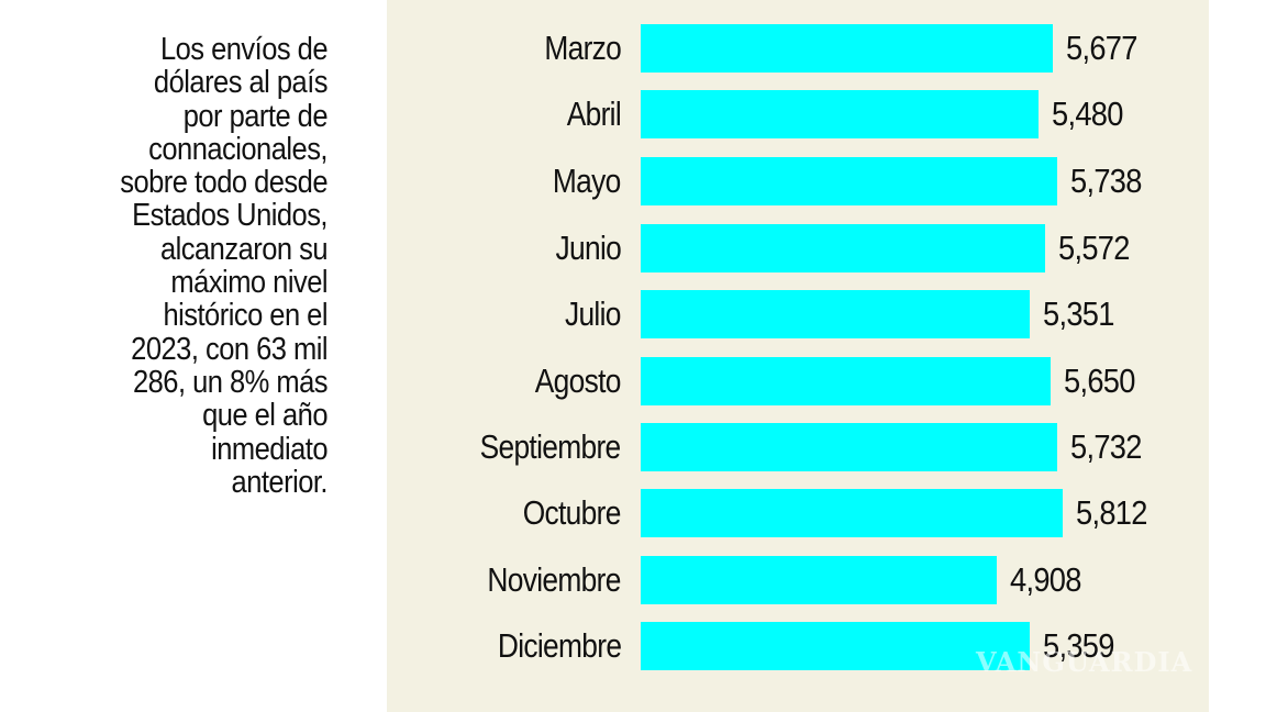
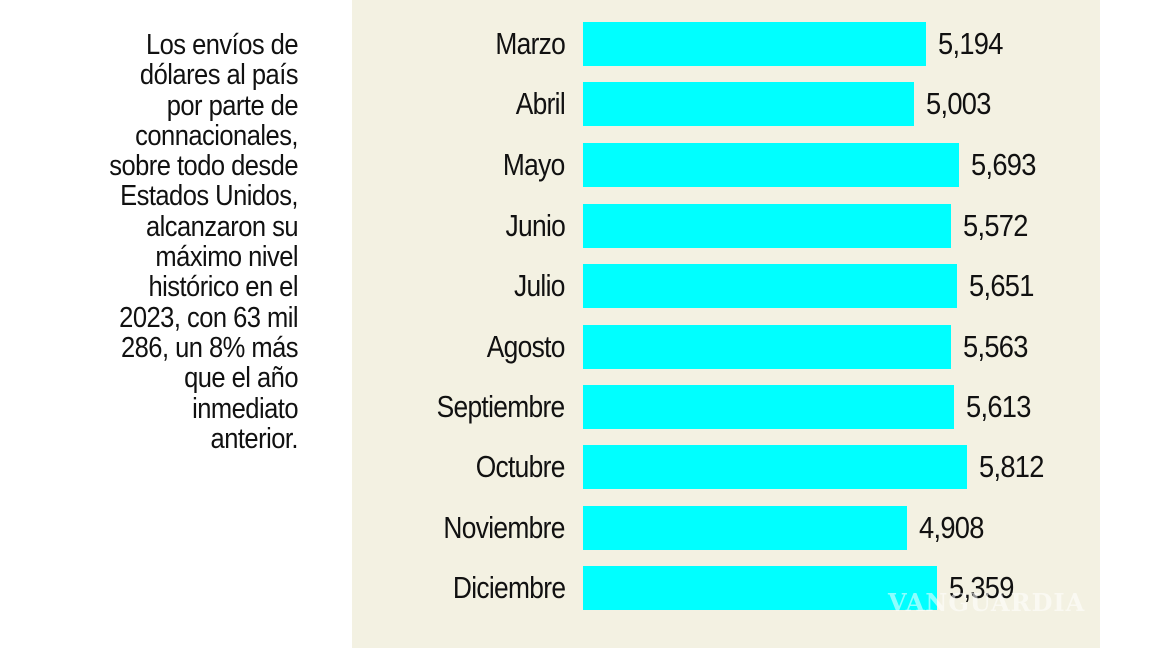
Marzo: 5,677 -> 5,194
Abril: 5,480 -> 5,003
Mayo: 5,738 -> 5,693
Julio: 5,351 -> 5,651
Agosto: 5,650 -> 5,563
Septiembre: 5,732 -> 5,613
